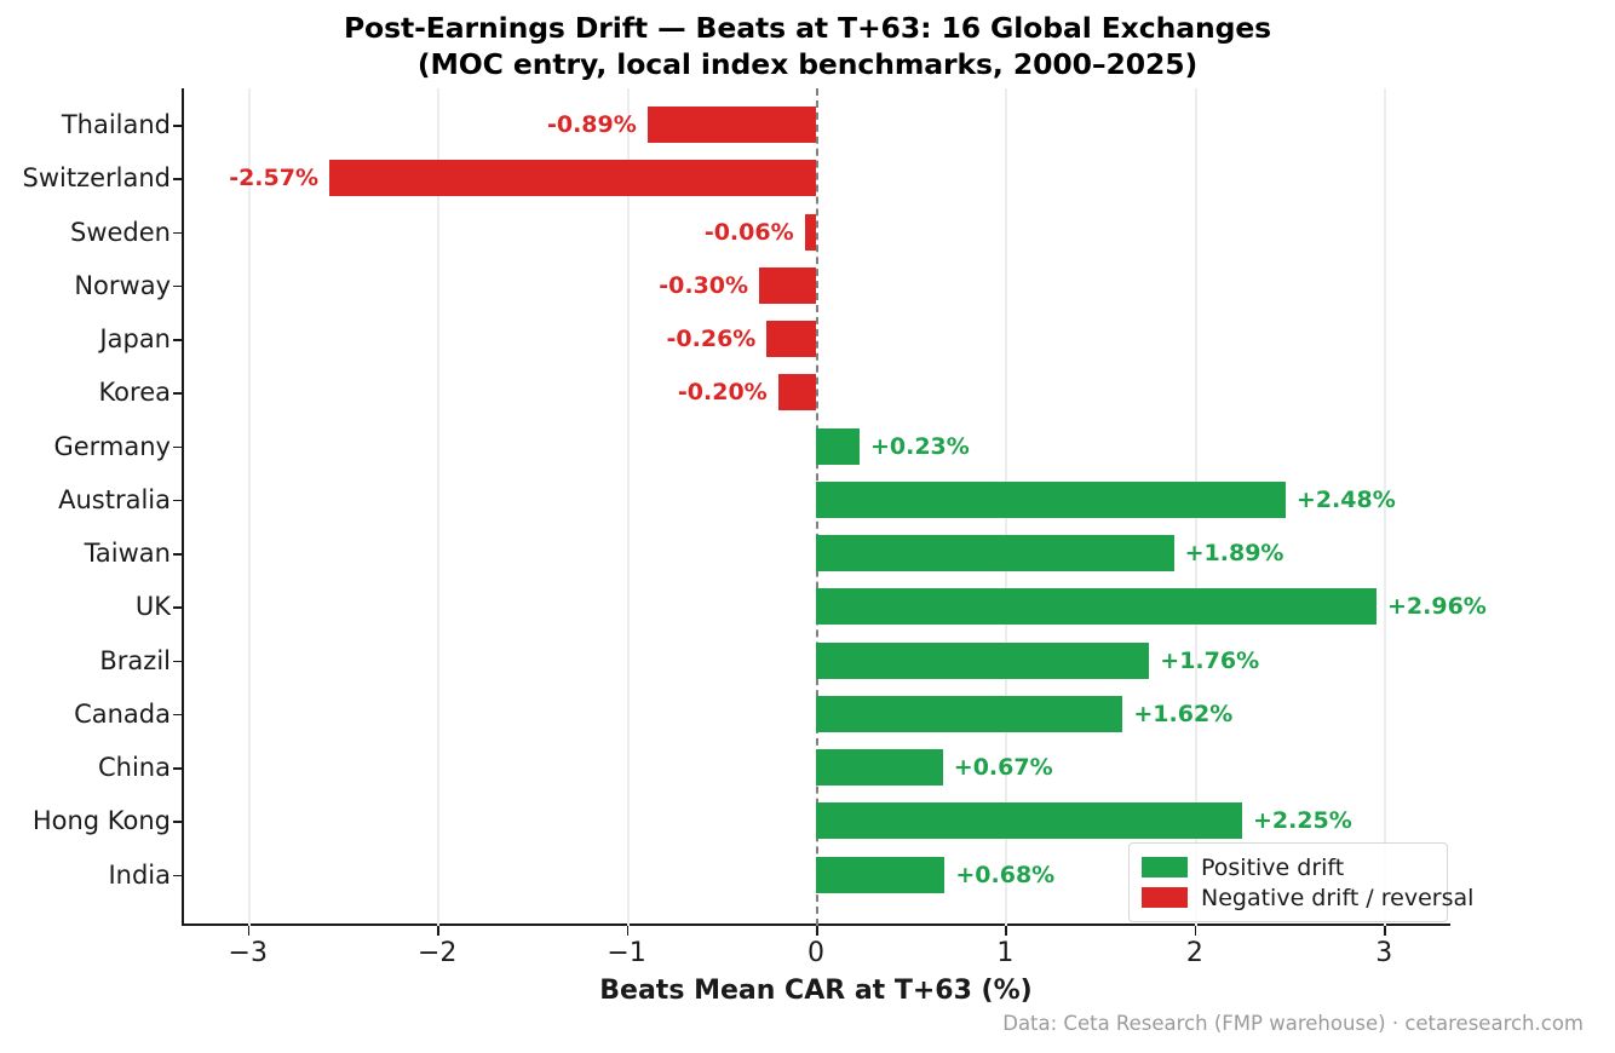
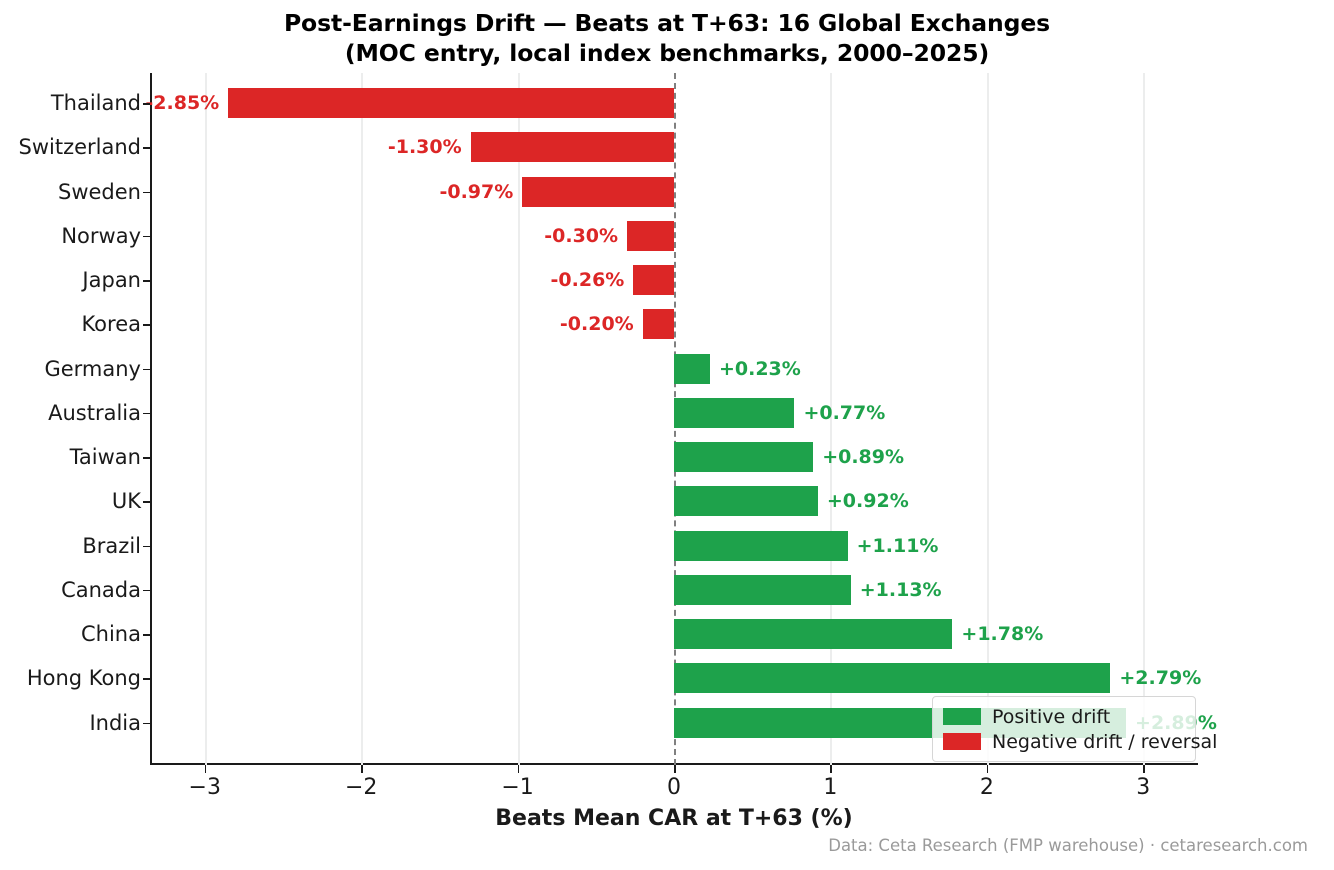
Thailand: -0.89% -> -2.85%
Switzerland: -2.57% -> -1.30%
Sweden: -0.06% -> -0.97%
Australia: +2.48% -> +0.77%
Taiwan: +1.89% -> +0.89%
UK: +2.96% -> +0.92%
Brazil: +1.76% -> +1.11%
Canada: +1.62% -> +1.13%
China: +0.67% -> +1.78%
Hong Kong: +2.25% -> +2.79%
India: +0.68% -> +2.89%
